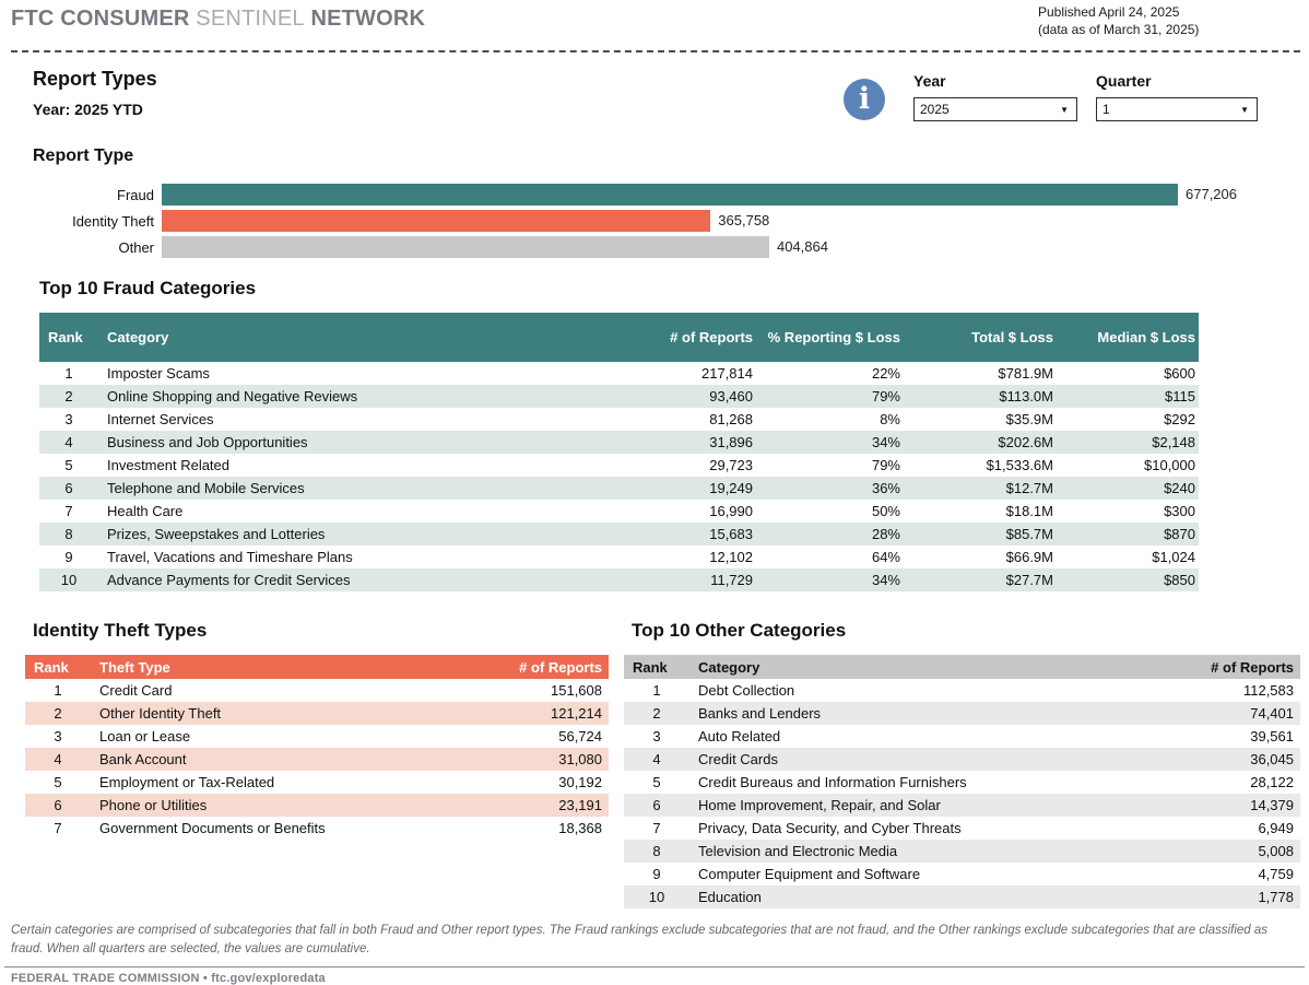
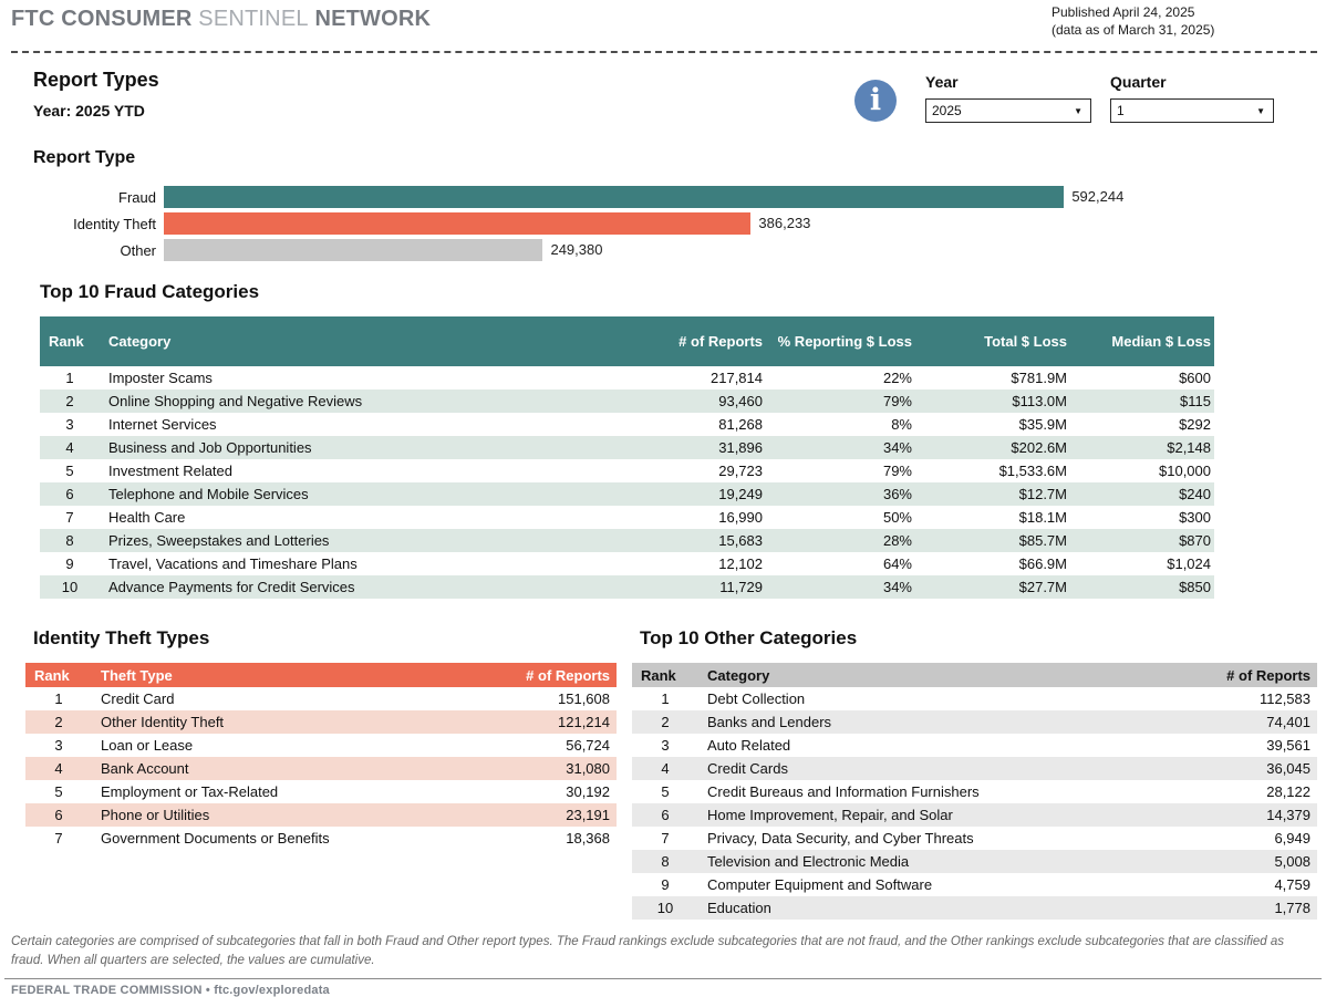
Fraud: 677,206 -> 592,244
Identity Theft: 365,758 -> 386,233
Other: 404,864 -> 249,380
